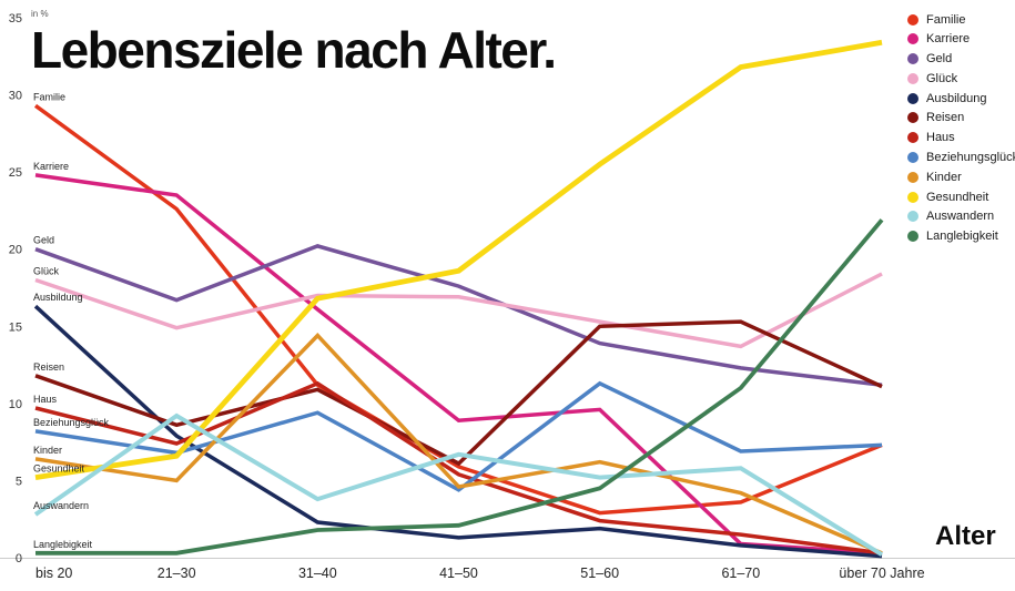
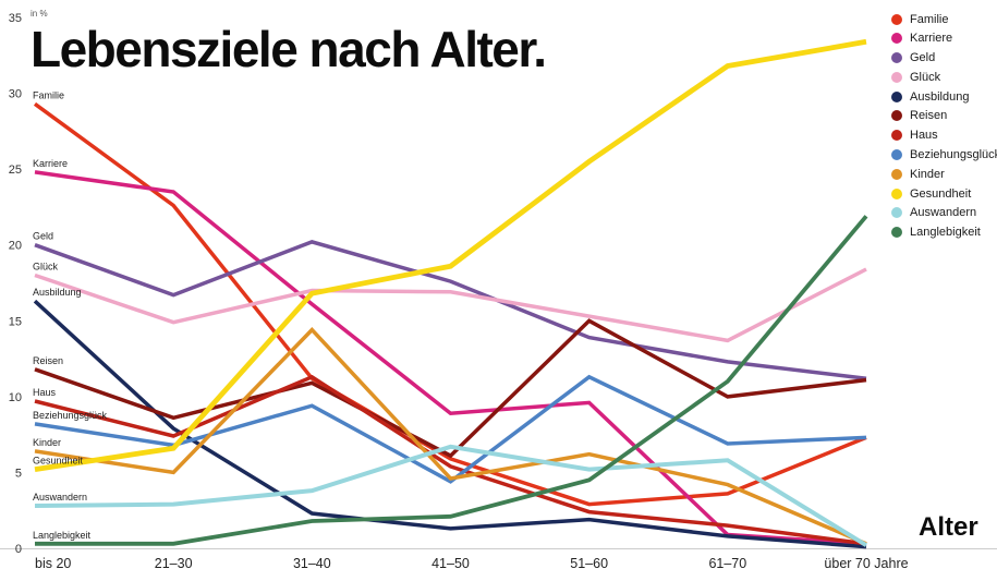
Auswandern/21–30: 9.2 -> 2.9
Reisen/61–70: 15.3 -> 10.0
